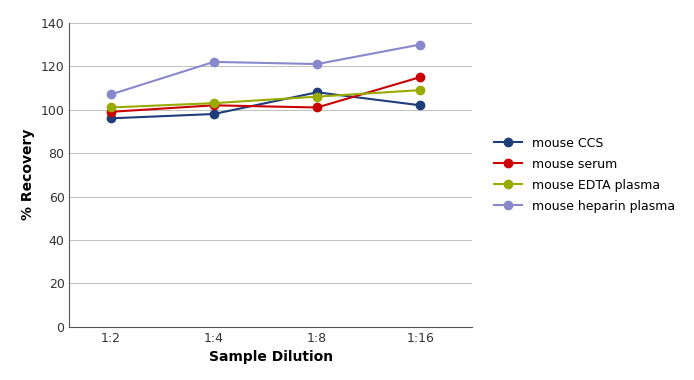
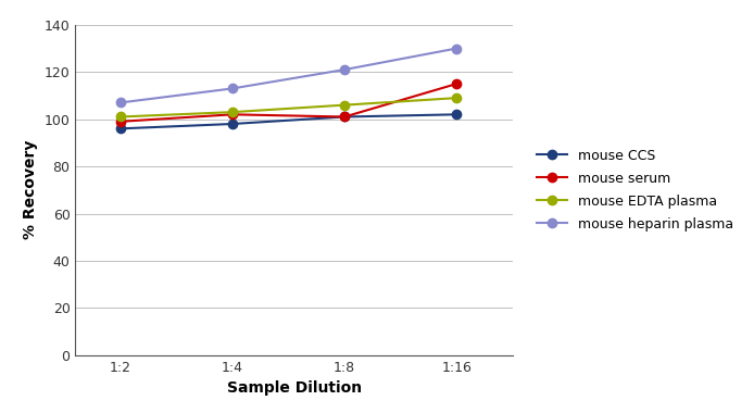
mouse heparin plasma/1:4: 122 -> 113
mouse CCS/1:8: 108 -> 101
